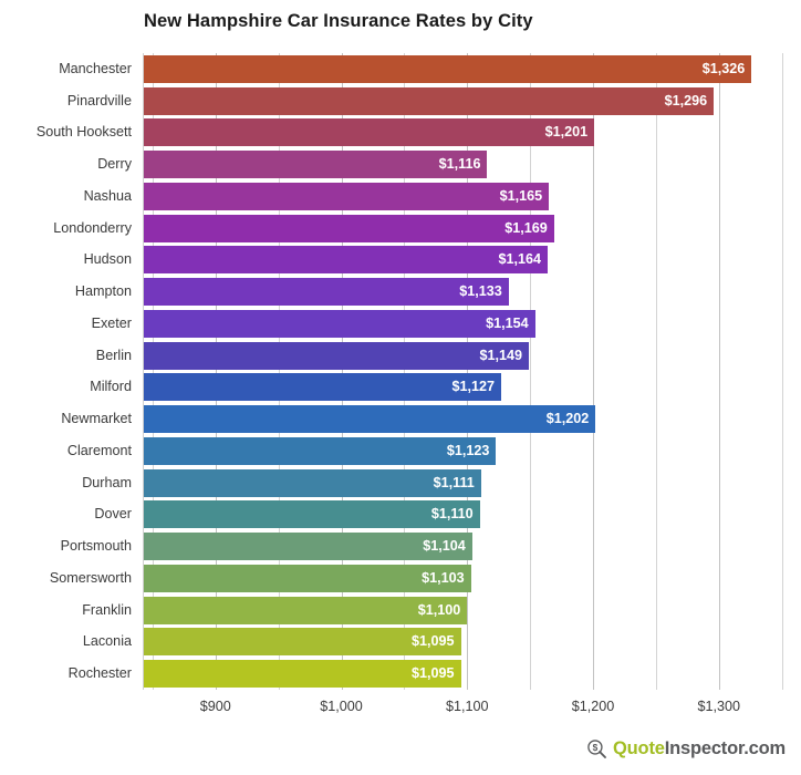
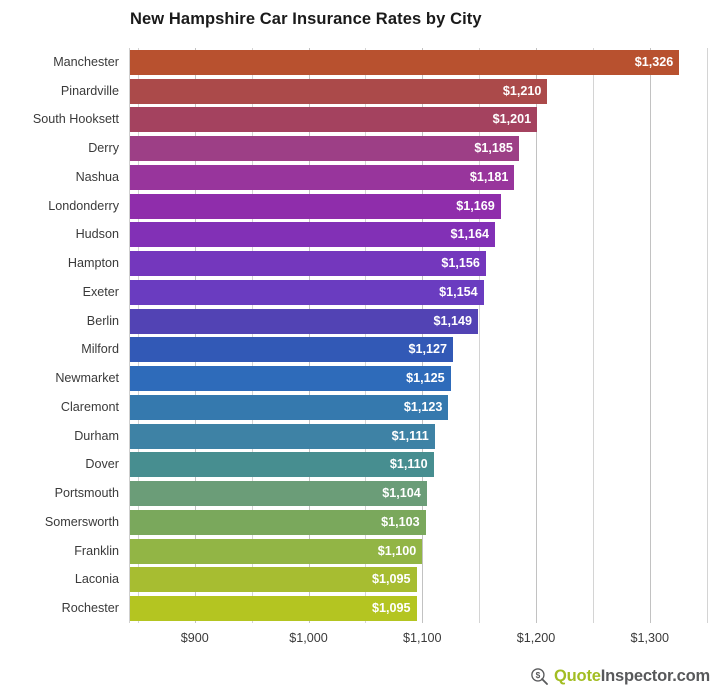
Pinardville: $1,296 -> $1,210
Derry: $1,116 -> $1,185
Nashua: $1,165 -> $1,181
Hampton: $1,133 -> $1,156
Newmarket: $1,202 -> $1,125
